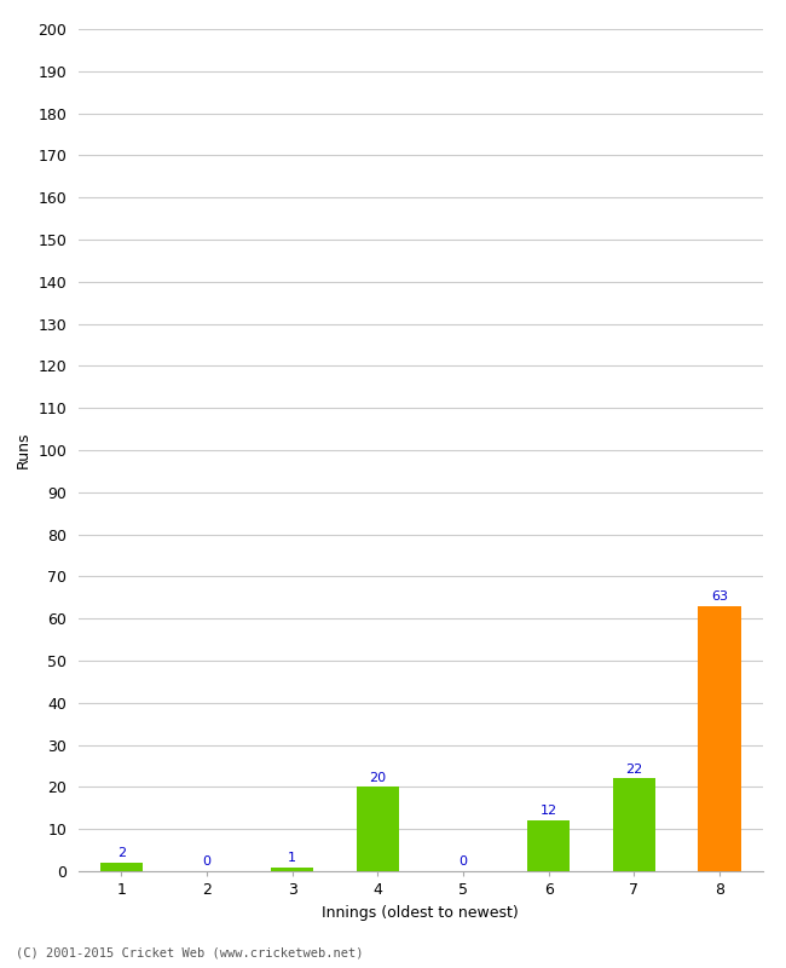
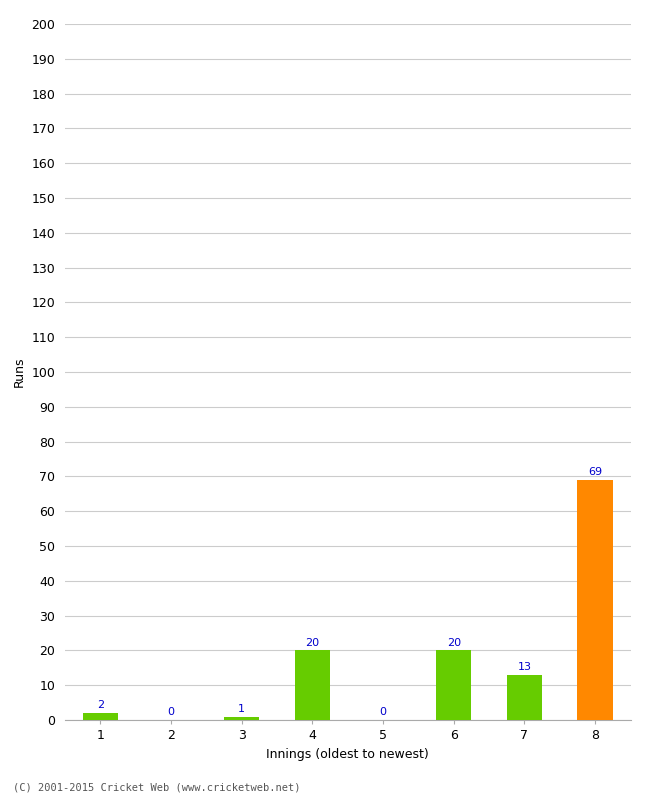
6: 12 -> 20
7: 22 -> 13
8: 63 -> 69
